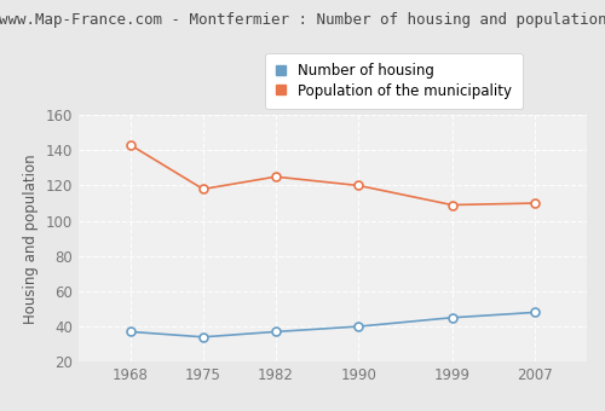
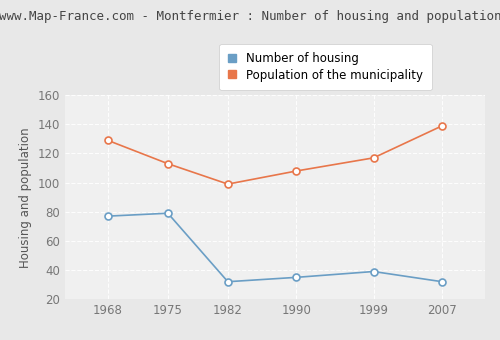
Number of housing/1968: 37 -> 77
Population of the municipality/1968: 143 -> 129
Number of housing/1975: 34 -> 79
Population of the municipality/1975: 118 -> 113
Number of housing/1982: 37 -> 32
Population of the municipality/1982: 125 -> 99
Number of housing/1990: 40 -> 35
Population of the municipality/1990: 120 -> 108
Number of housing/1999: 45 -> 39
Population of the municipality/1999: 109 -> 117
Number of housing/2007: 48 -> 32
Population of the municipality/2007: 110 -> 139
